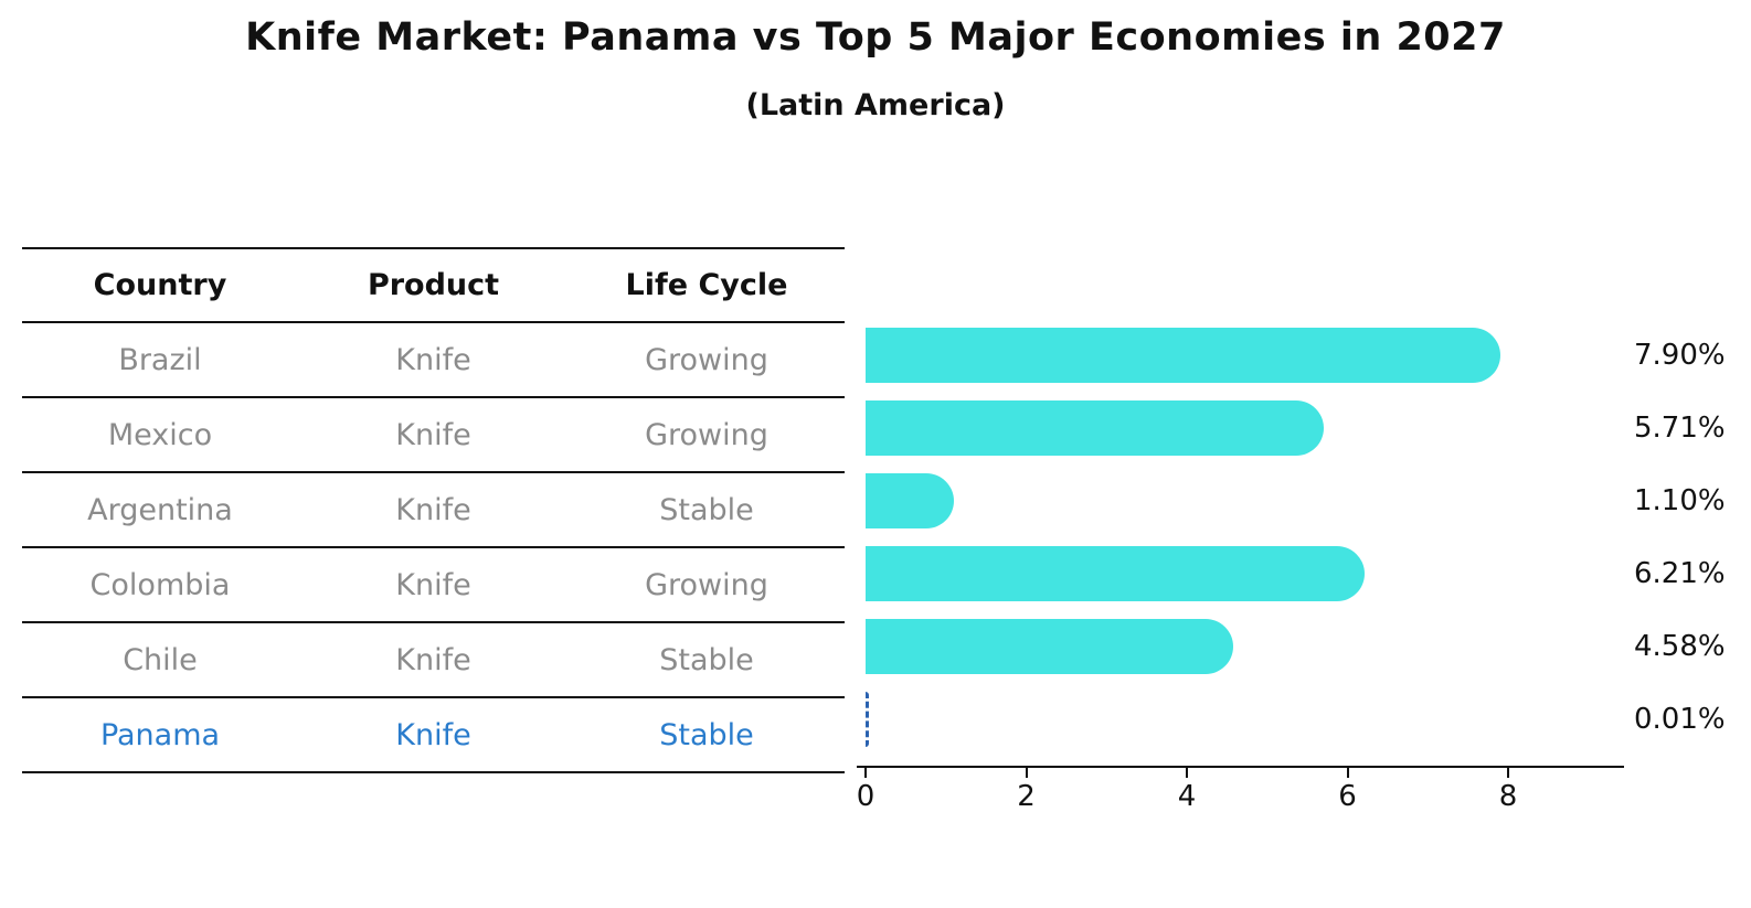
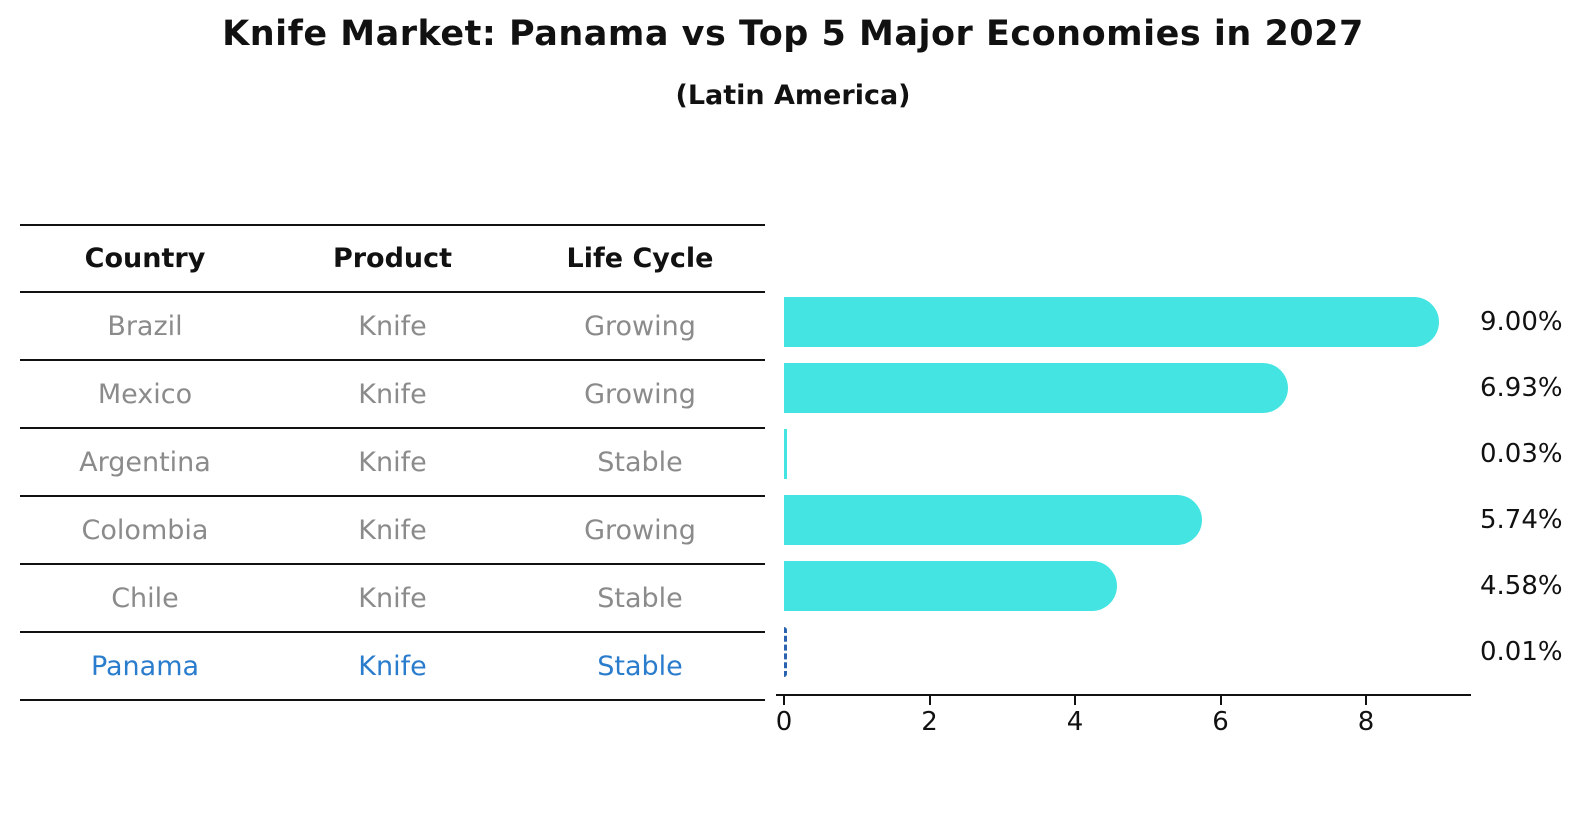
Brazil: 7.90% -> 9.00%
Mexico: 5.71% -> 6.93%
Argentina: 1.10% -> 0.03%
Colombia: 6.21% -> 5.74%
